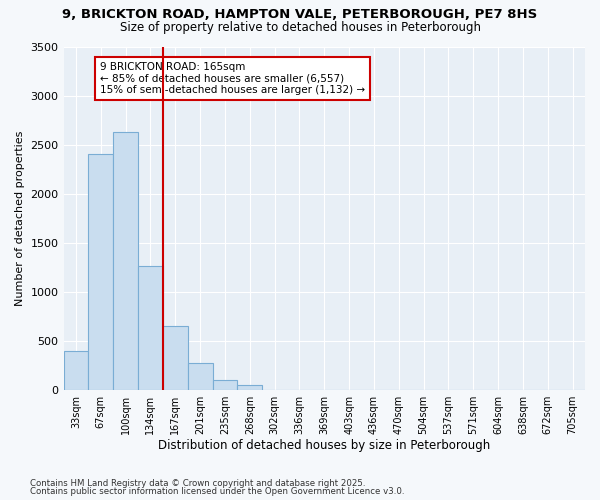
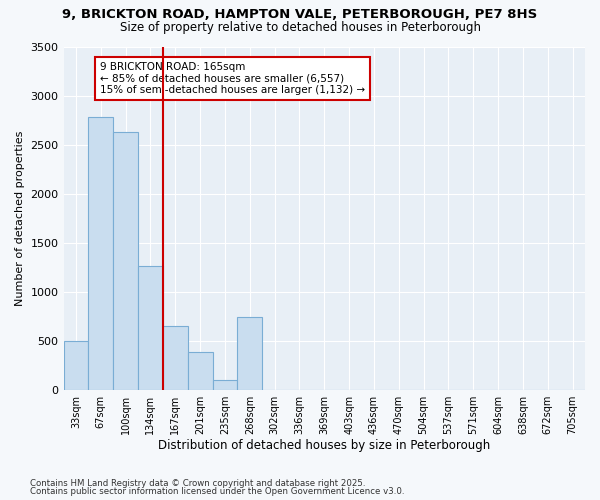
33sqm: 390 -> 500
67sqm: 2400 -> 2780
201sqm: 270 -> 380
268sqm: 50 -> 740
